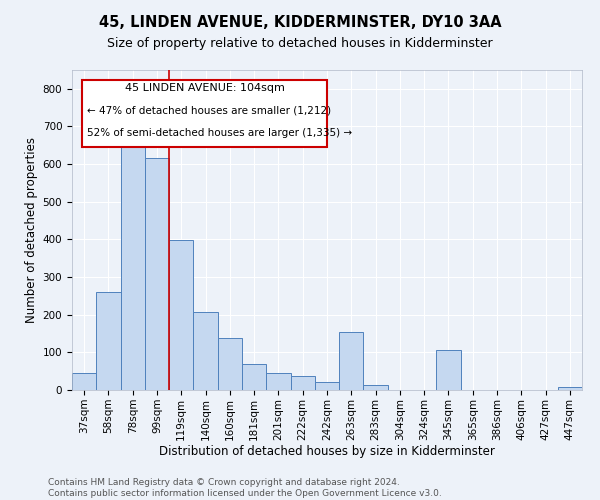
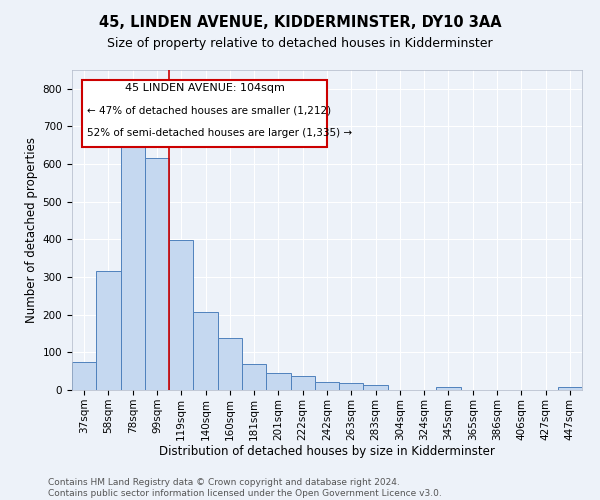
37sqm: 45 -> 75
58sqm: 260 -> 315
263sqm: 155 -> 18
345sqm: 105 -> 7
